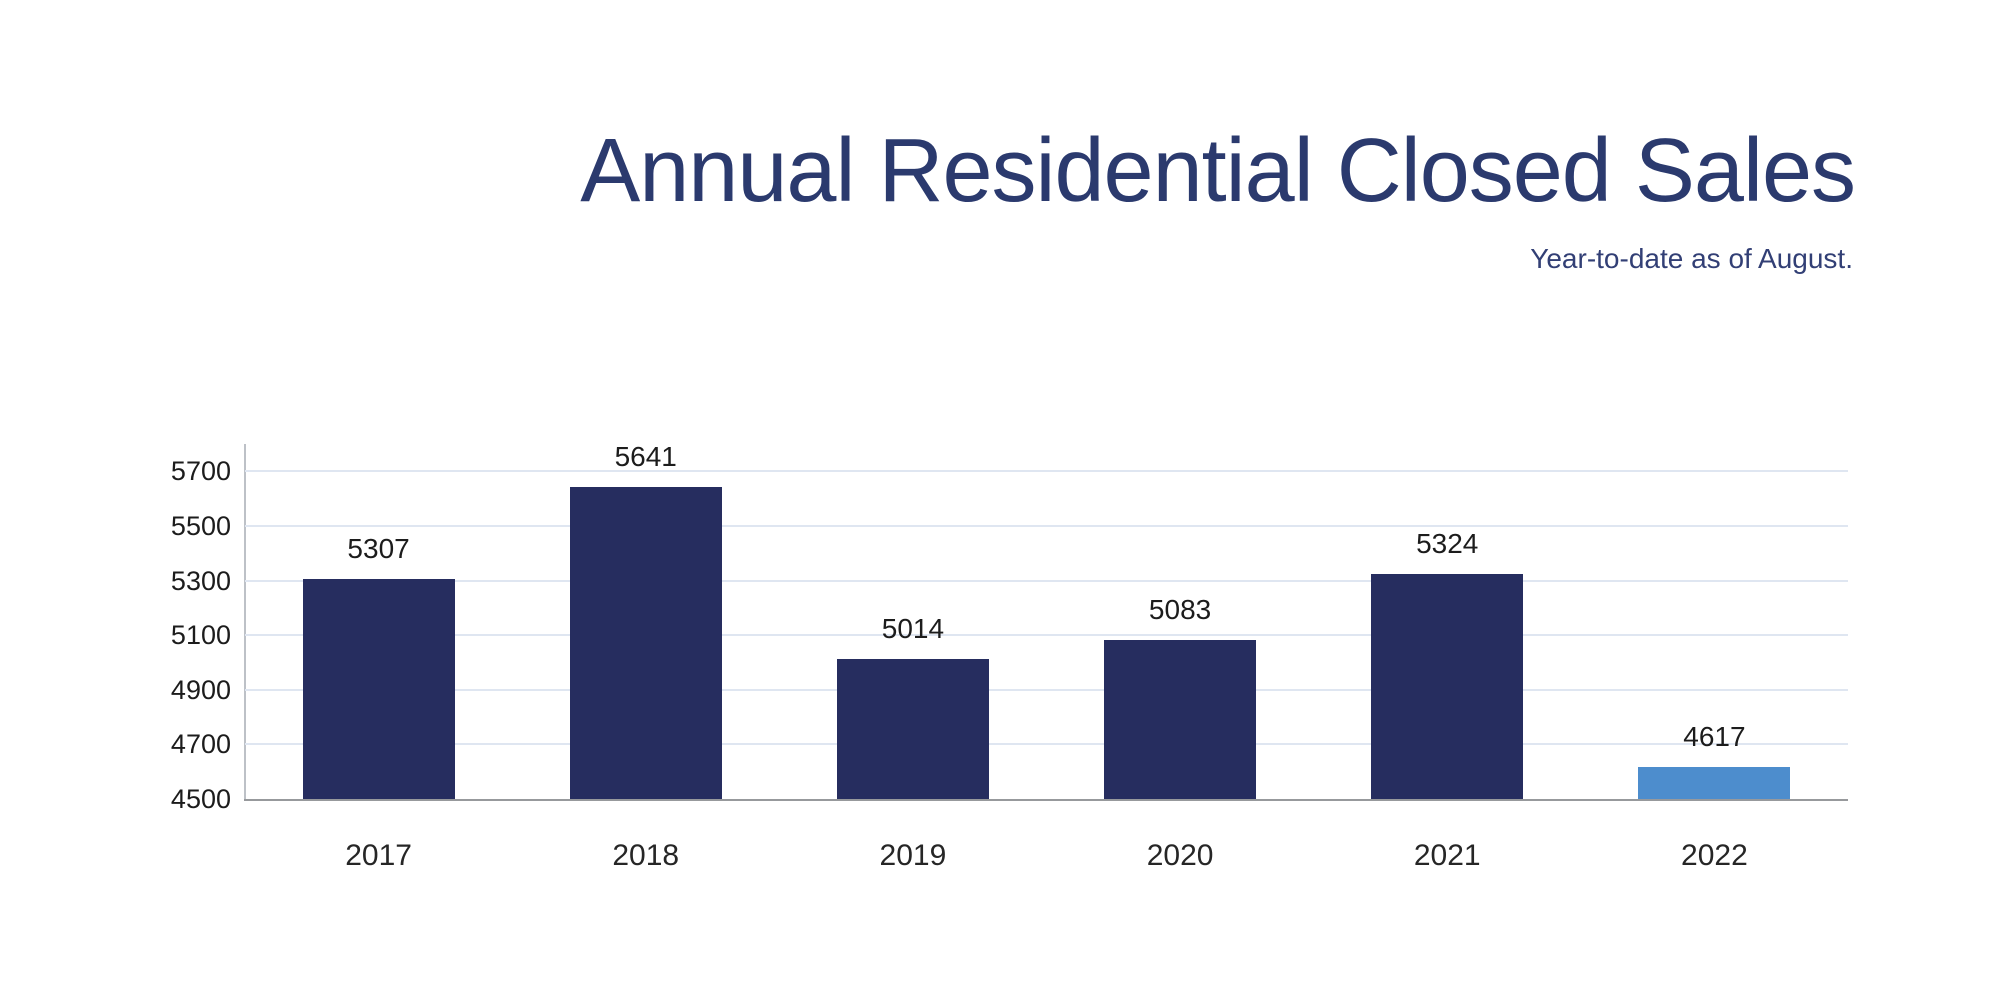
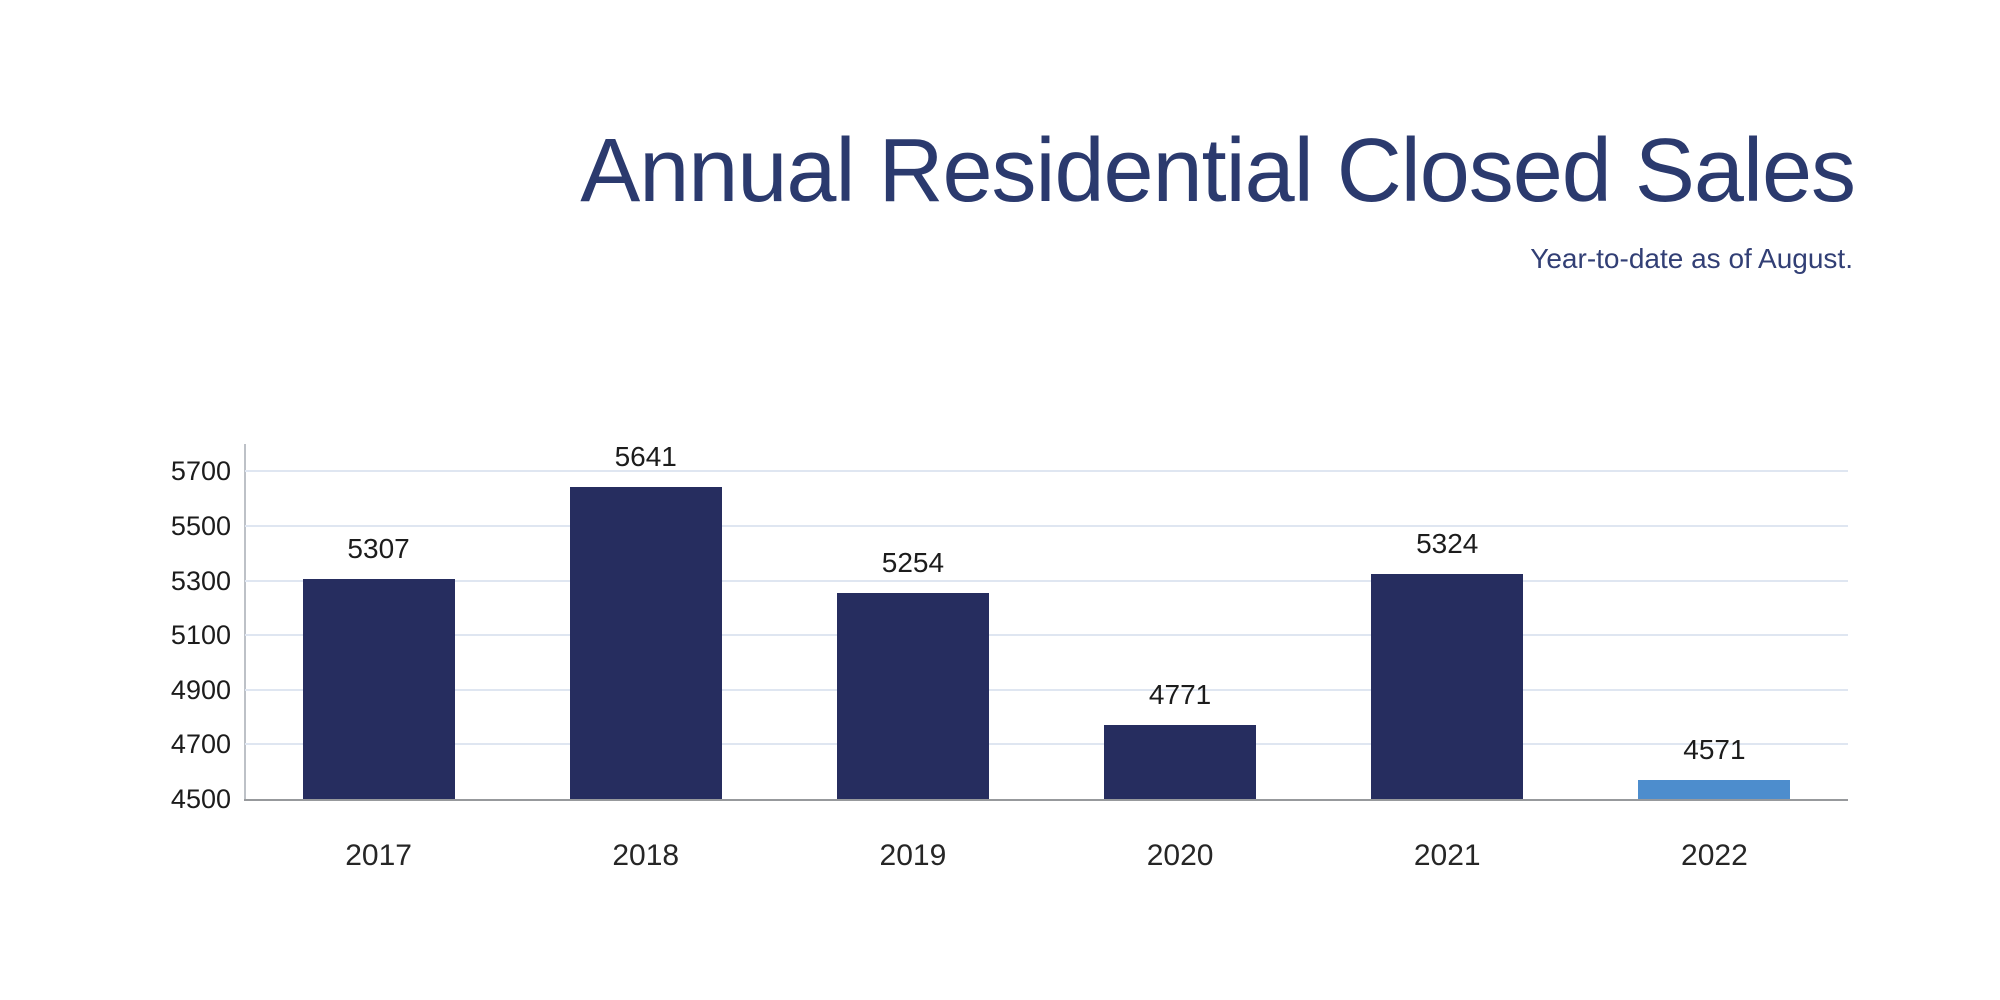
2019: 5014 -> 5254
2020: 5083 -> 4771
2022: 4617 -> 4571
